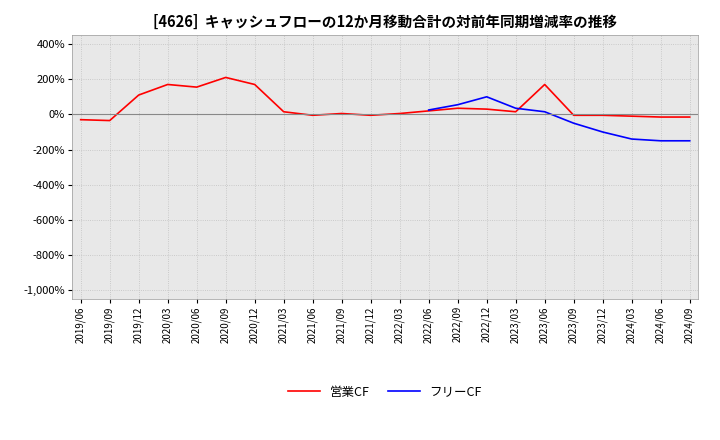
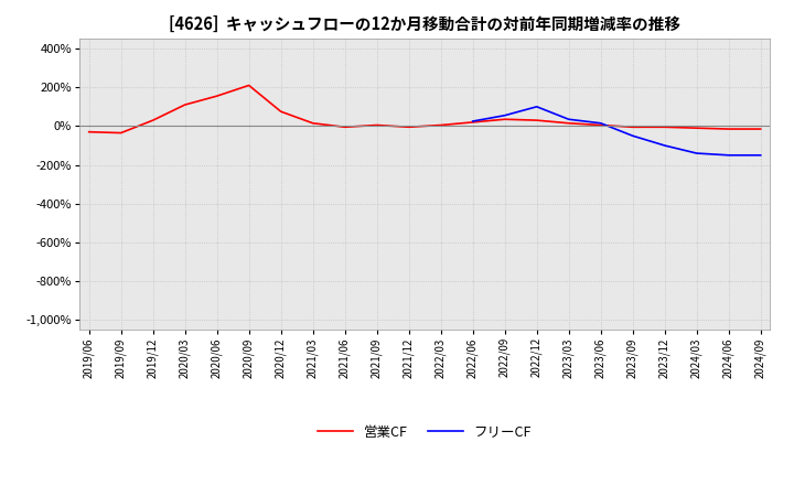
営業CF/2019/12: 110% -> 30%
営業CF/2020/03: 170% -> 110%
営業CF/2020/12: 170% -> 80%
営業CF/2023/06: 170% -> 0%
